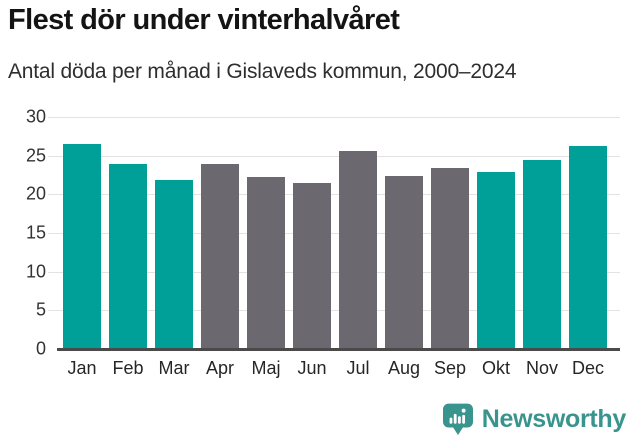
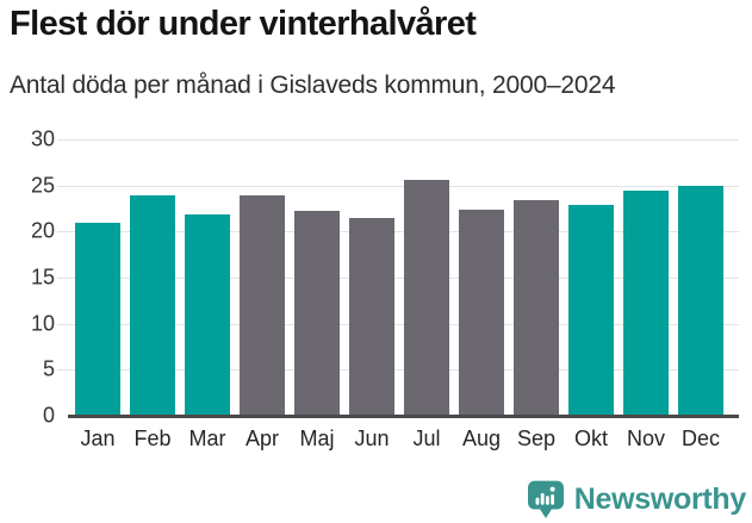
Jan: 26 -> 21
Dec: 26 -> 25
